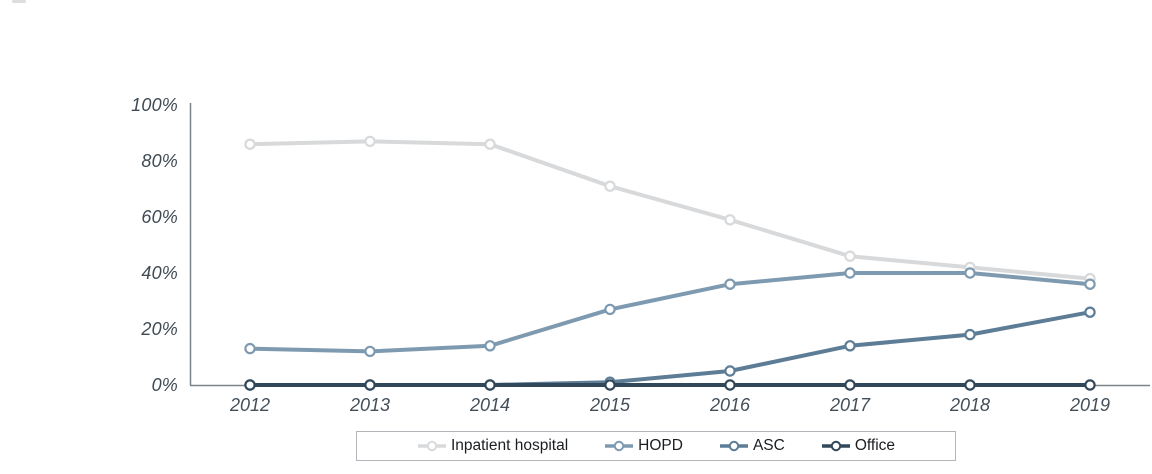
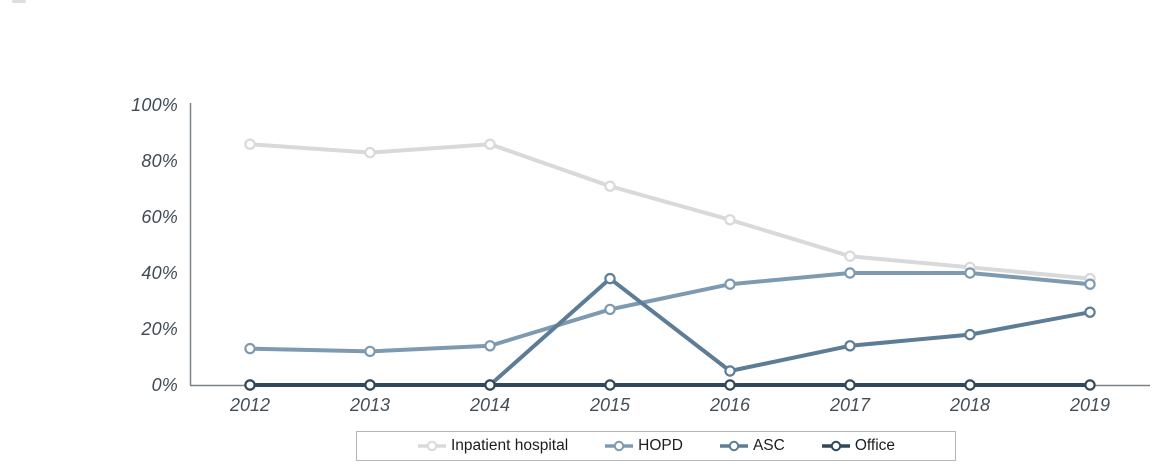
Inpatient hospital/2013: 87% -> 83%
ASC/2015: 1% -> 38%
